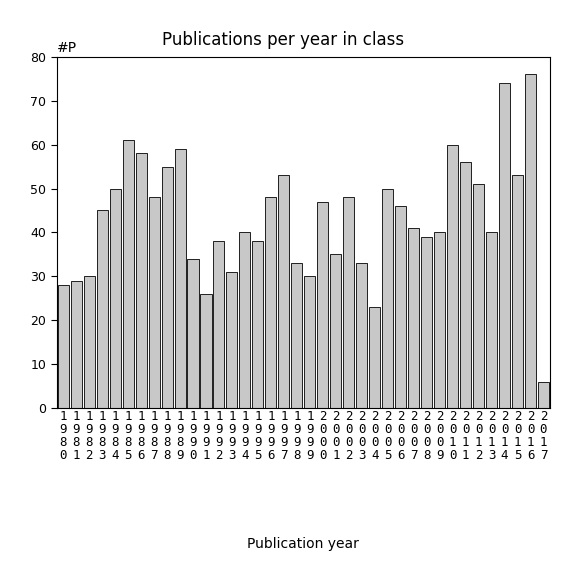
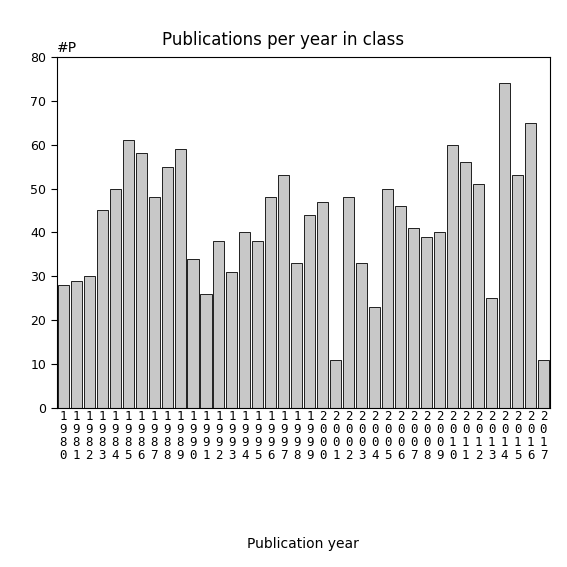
1 9 9 9: 30 -> 44
2 0 0 1: 35 -> 11
2 0 1 3: 40 -> 25
2 0 1 6: 76 -> 65
2 0 1 7: 6 -> 11
